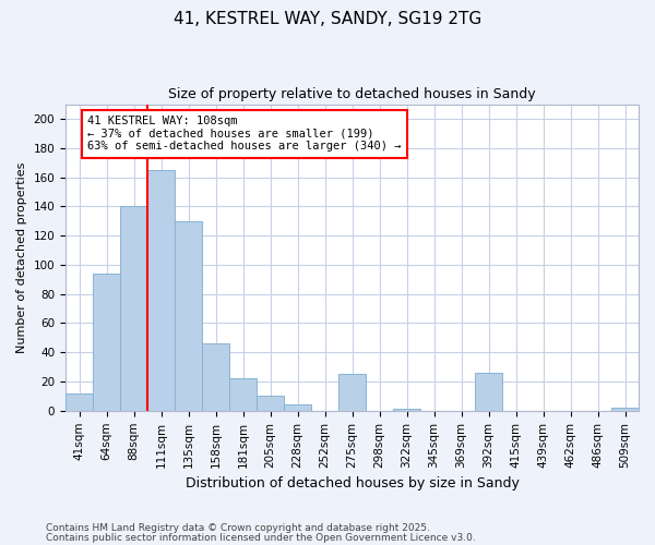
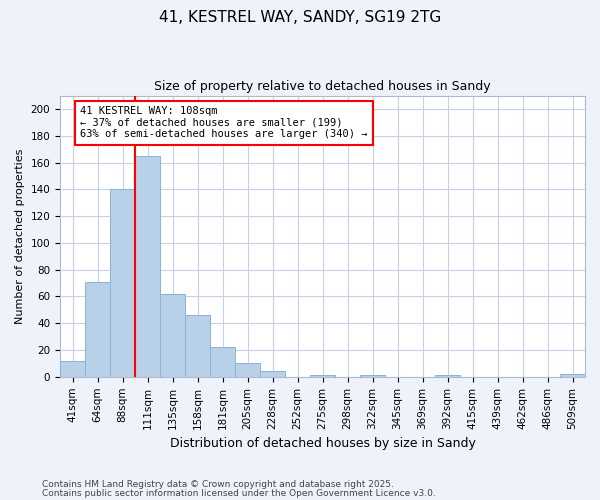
64sqm: 94 -> 71
135sqm: 130 -> 62
275sqm: 25 -> 1
392sqm: 26 -> 1
